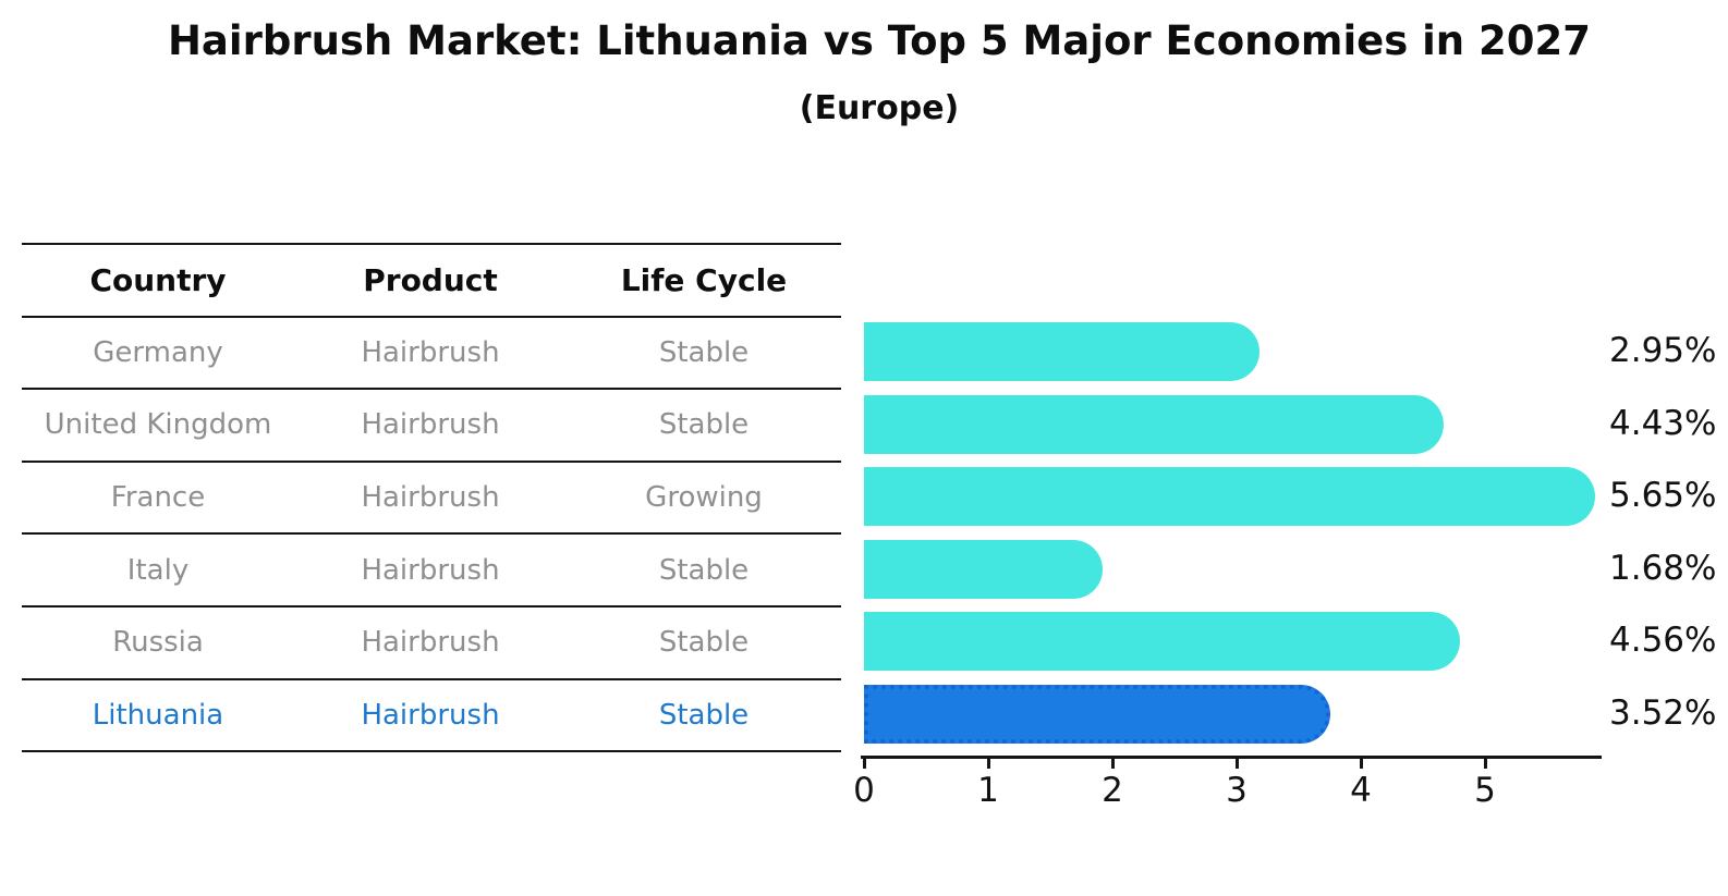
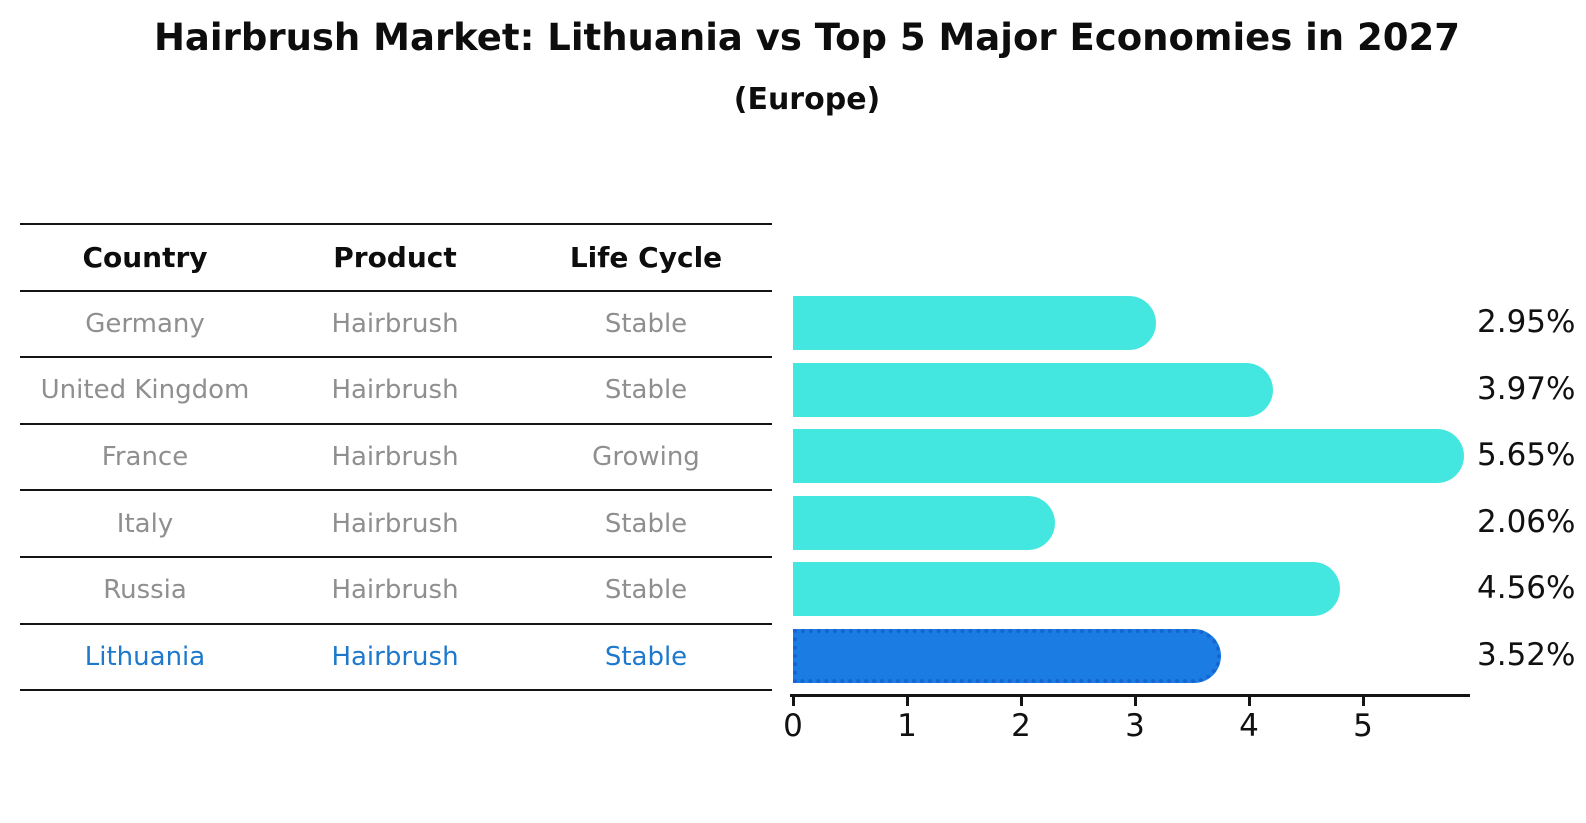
United Kingdom: 4.43% -> 3.97%
Italy: 1.68% -> 2.06%
